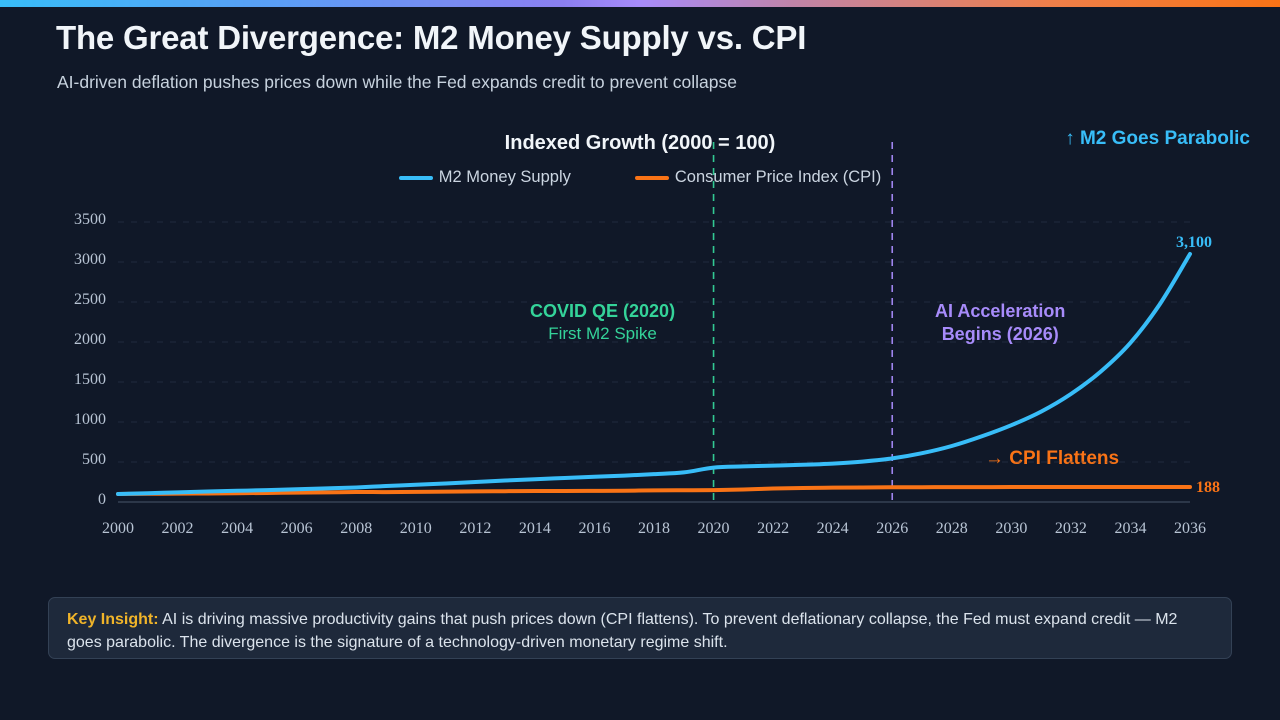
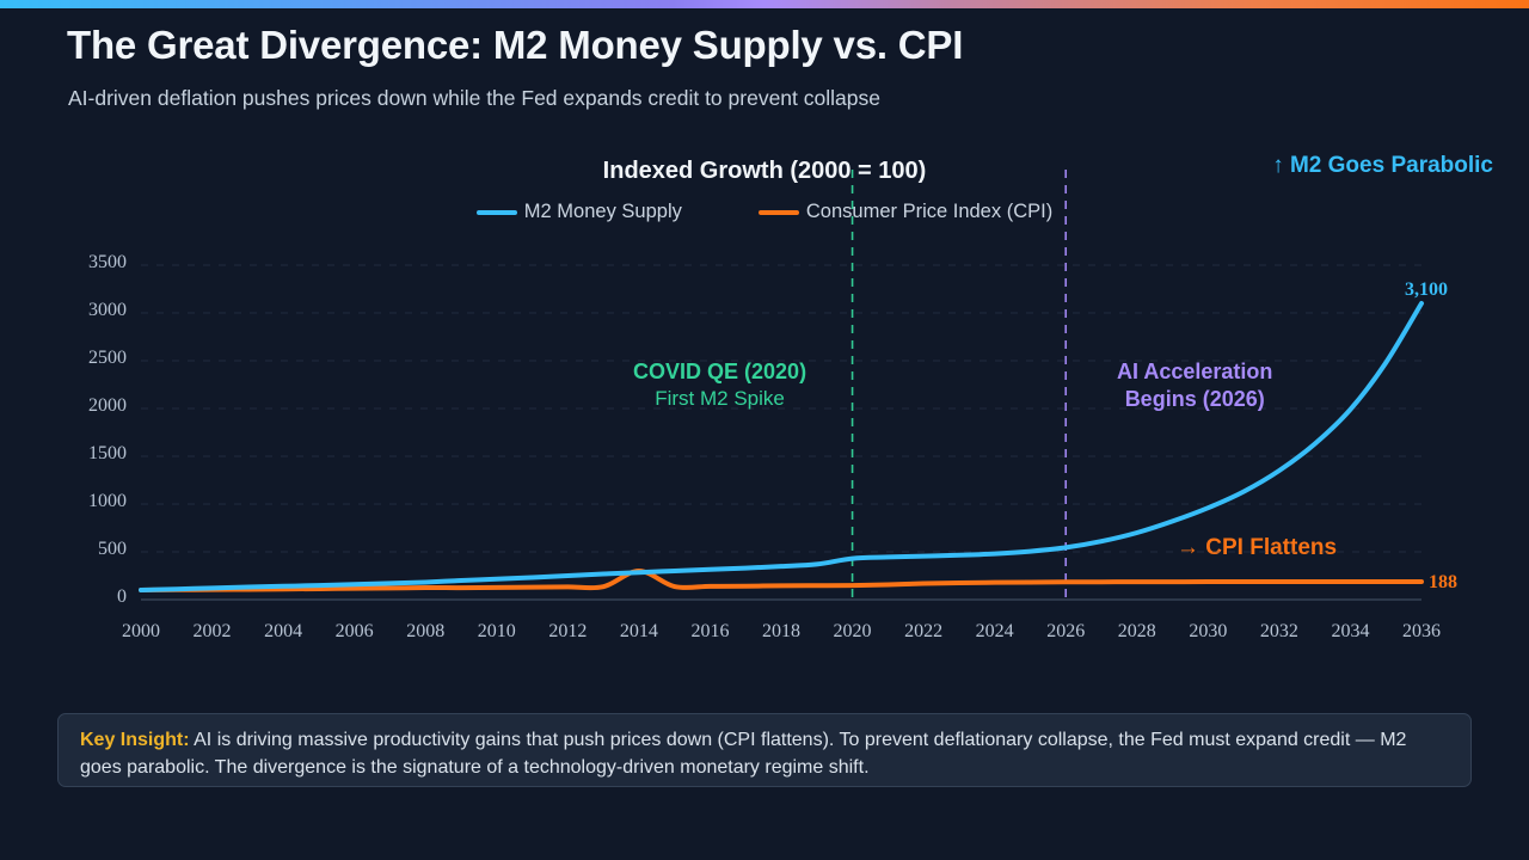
Consumer Price Index (CPI)/2014: 100 -> 300
